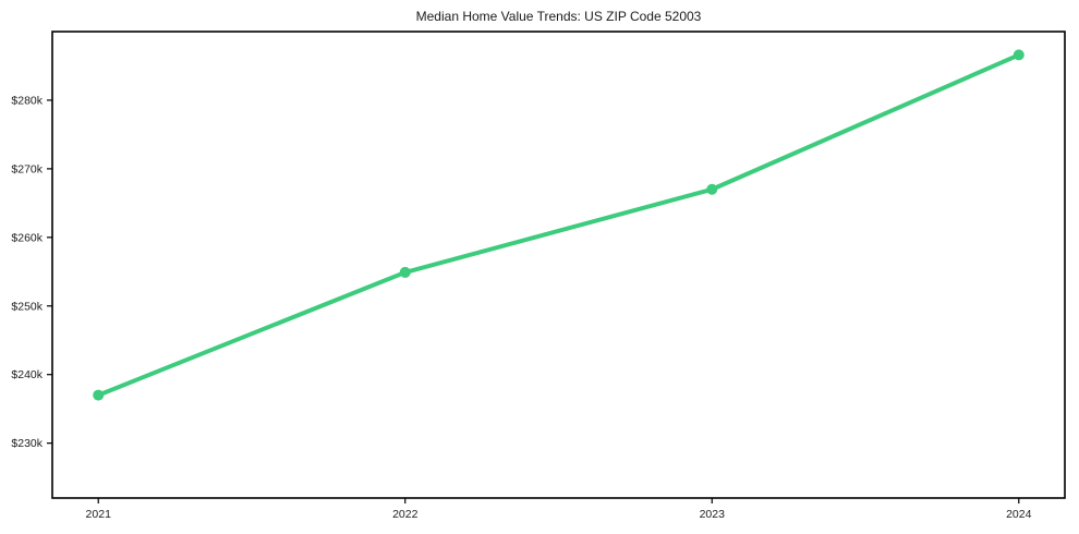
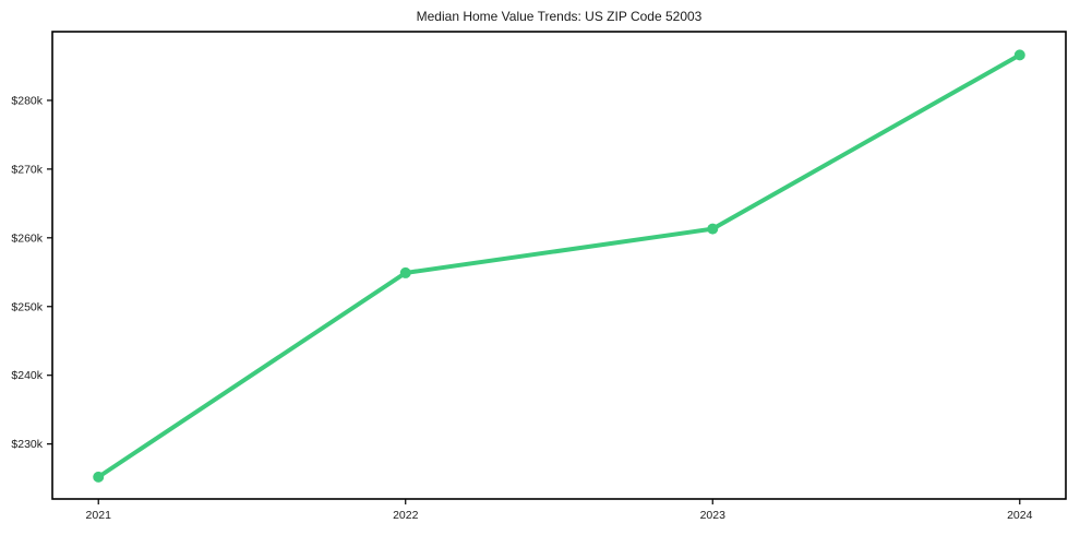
2021: $237k -> $225k
2023: $267k -> $261k
